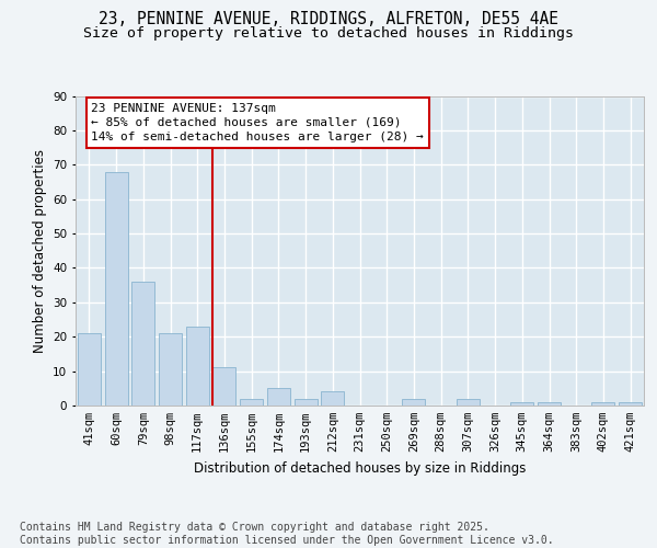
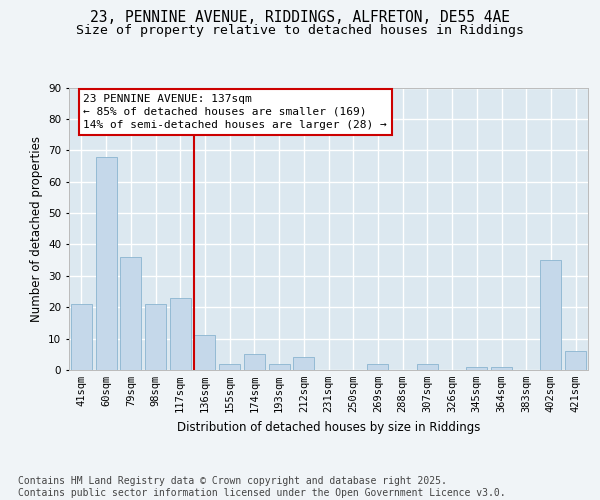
402sqm: 1 -> 35
421sqm: 1 -> 6
